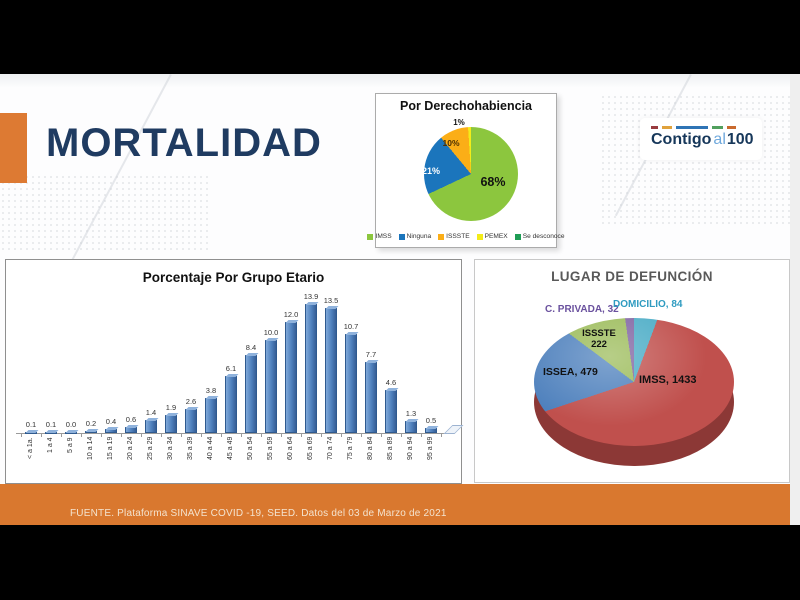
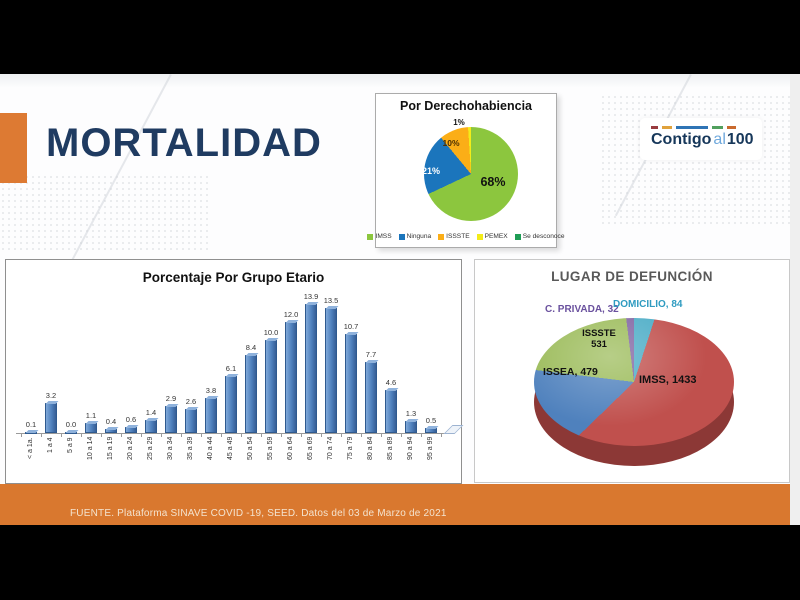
Porcentaje Por Grupo Etario/1 a 4: 0.1 -> 3.2
Porcentaje Por Grupo Etario/10 a 14: 0.2 -> 1.1
Porcentaje Por Grupo Etario/30 a 34: 1.9 -> 2.9
LUGAR DE DEFUNCIÓN/ISSSTE: 222 -> 531
